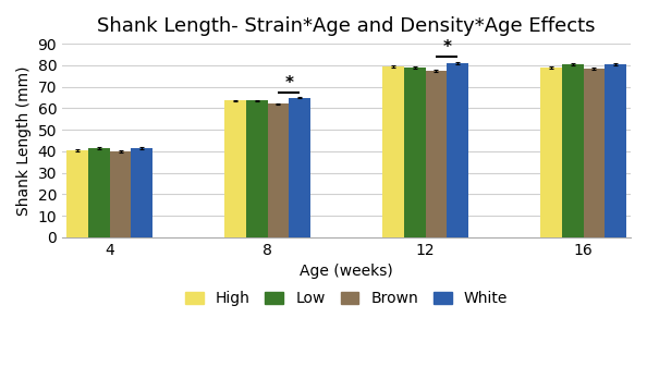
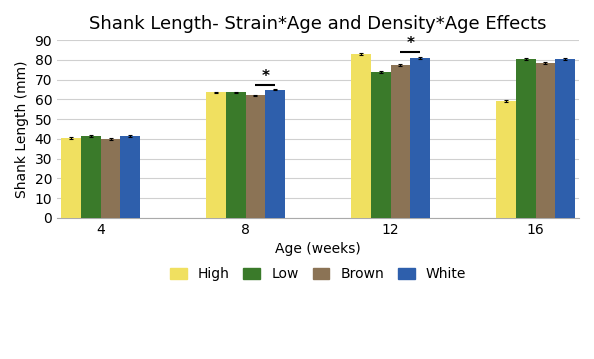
High/12: 80 -> 83
Low/12: 79 -> 74
High/16: 79 -> 59
